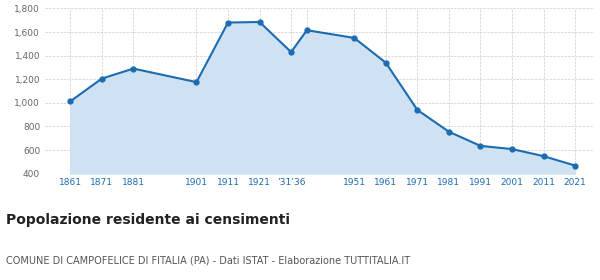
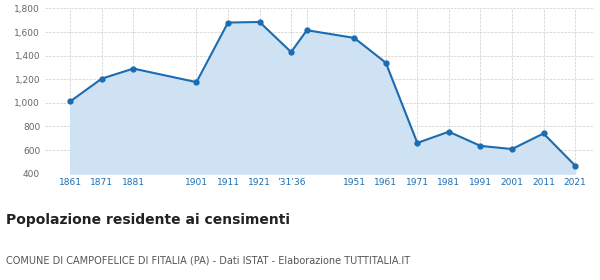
1971: 940 -> 660
2011: 550 -> 740
